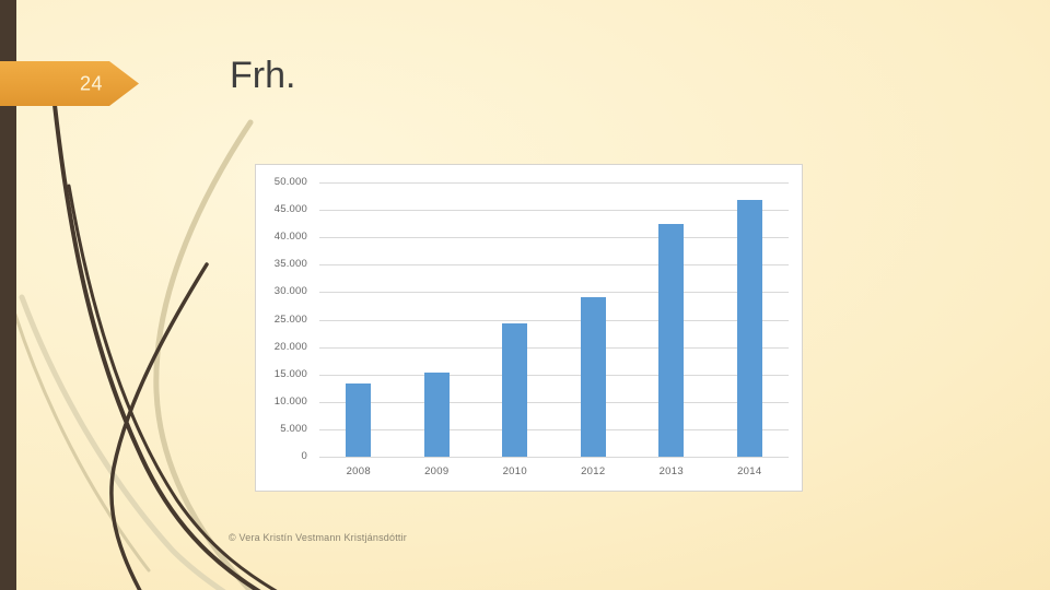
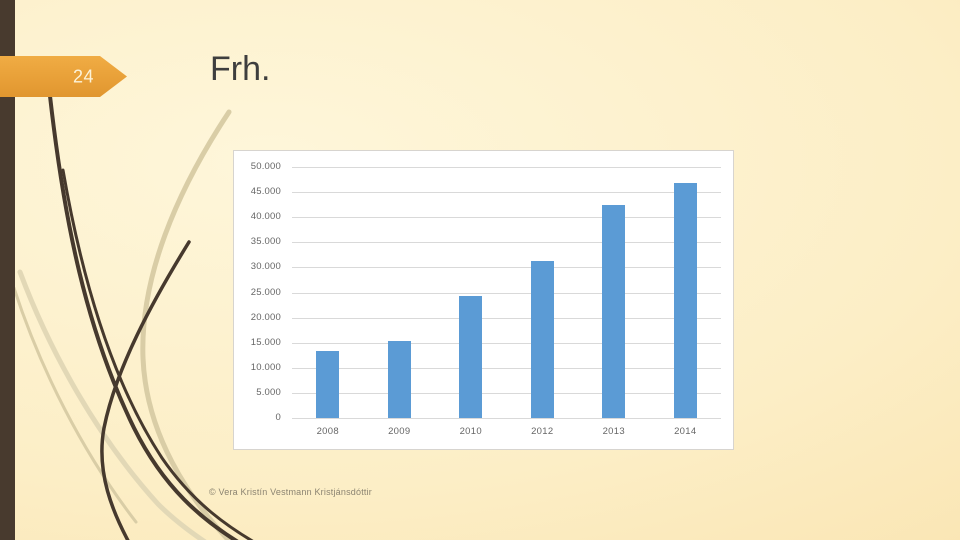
2012: 29000 -> 31000
